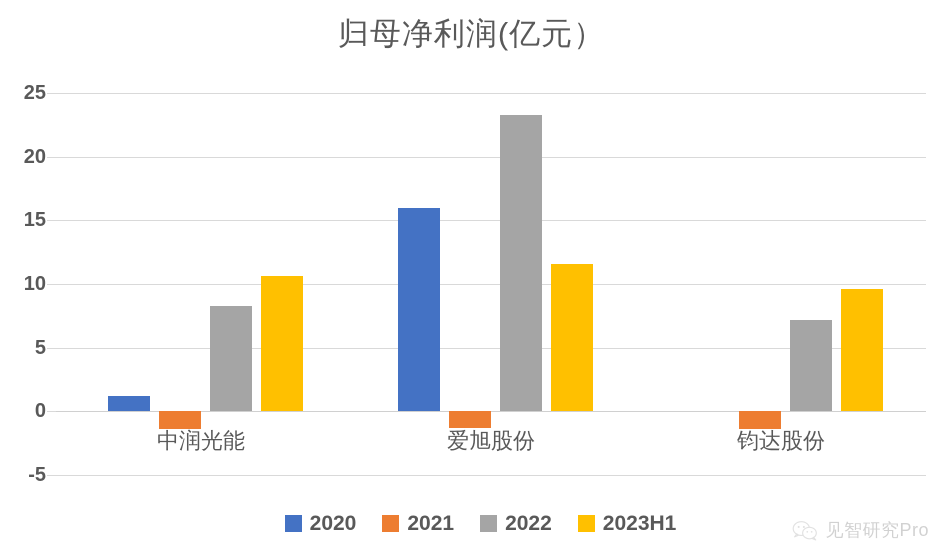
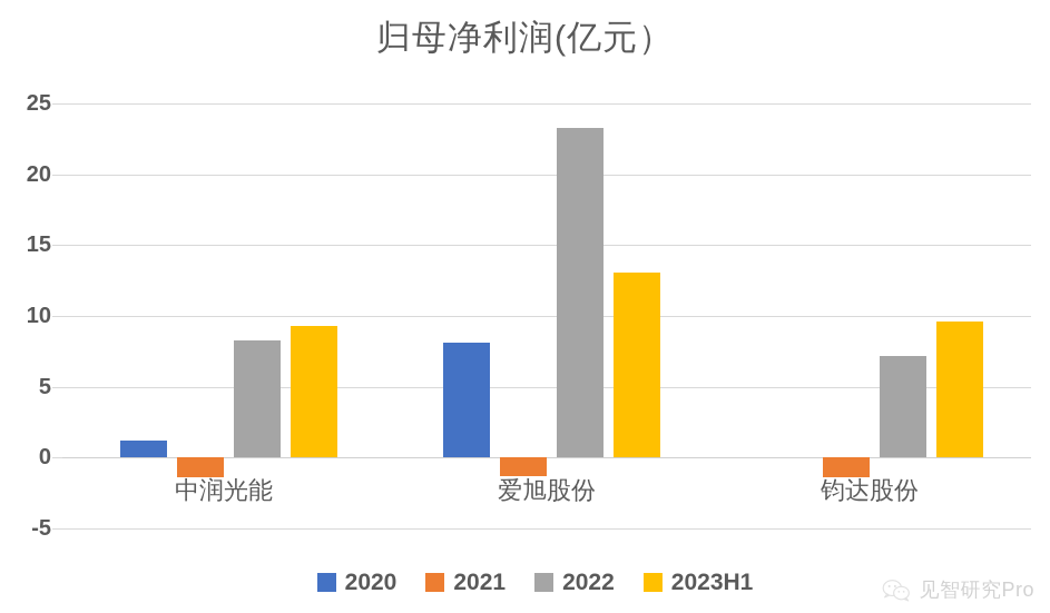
2023H1/中润光能: 10.6 -> 9.3
2020/爱旭股份: 16.0 -> 8.1
2023H1/爱旭股份: 11.6 -> 13.1
